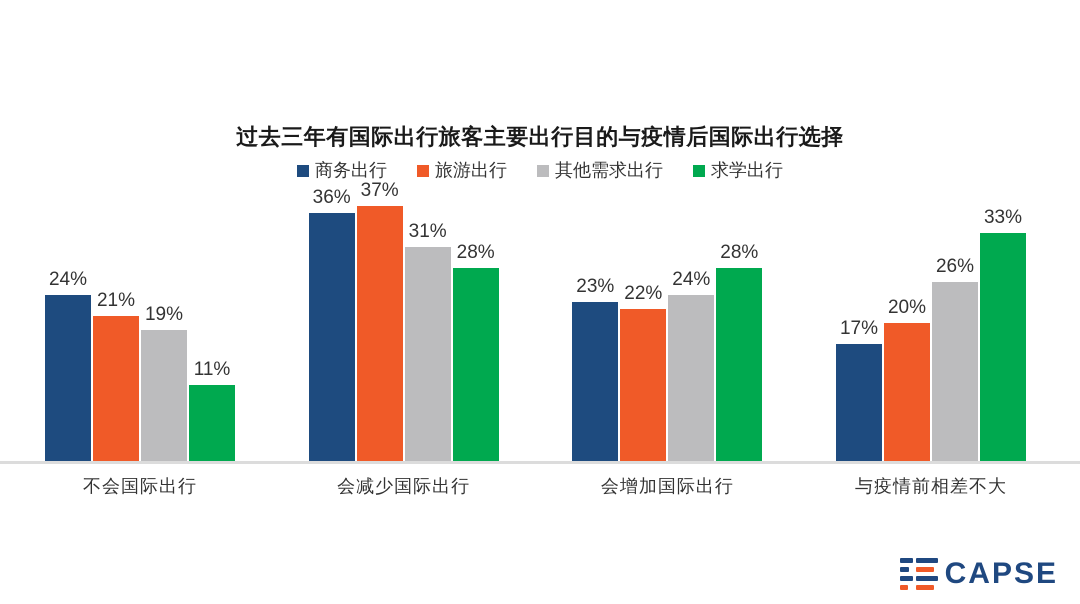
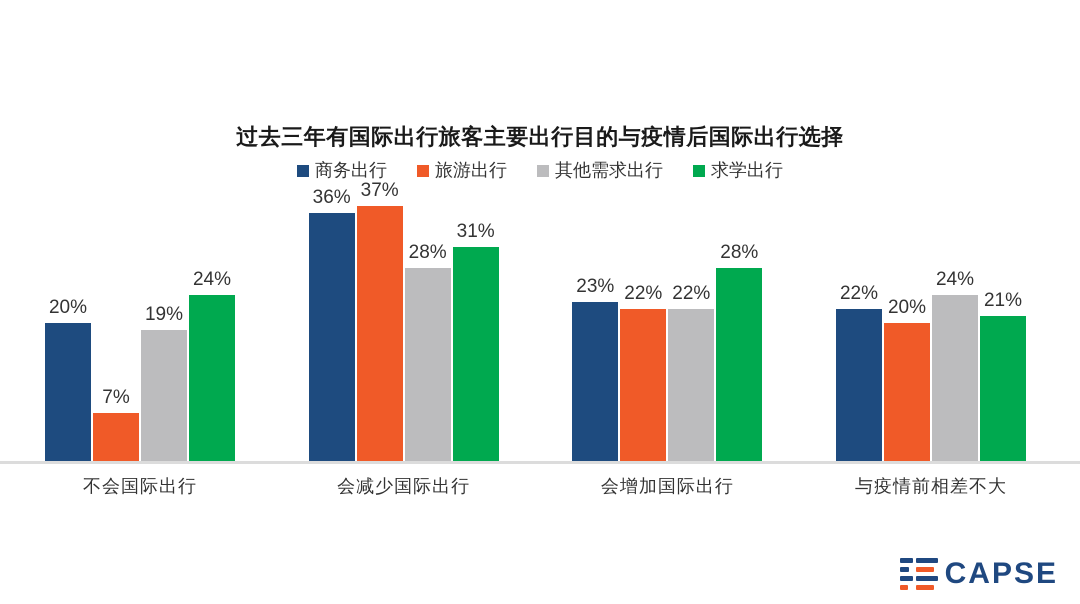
商务出行/不会国际出行: 24% -> 20%
旅游出行/不会国际出行: 21% -> 7%
求学出行/不会国际出行: 11% -> 24%
其他需求出行/会减少国际出行: 31% -> 28%
求学出行/会减少国际出行: 28% -> 31%
其他需求出行/会增加国际出行: 24% -> 22%
商务出行/与疫情前相差不大: 17% -> 22%
其他需求出行/与疫情前相差不大: 26% -> 24%
求学出行/与疫情前相差不大: 33% -> 21%
